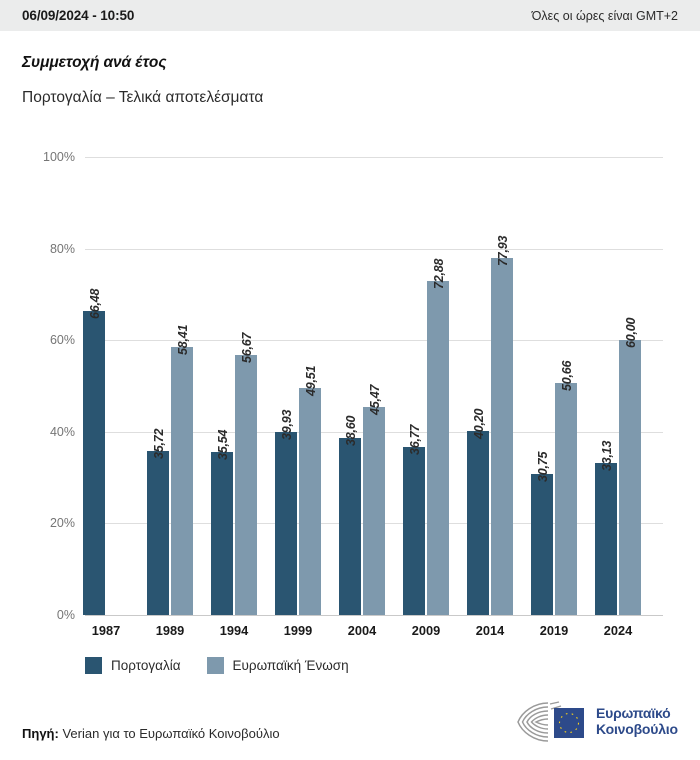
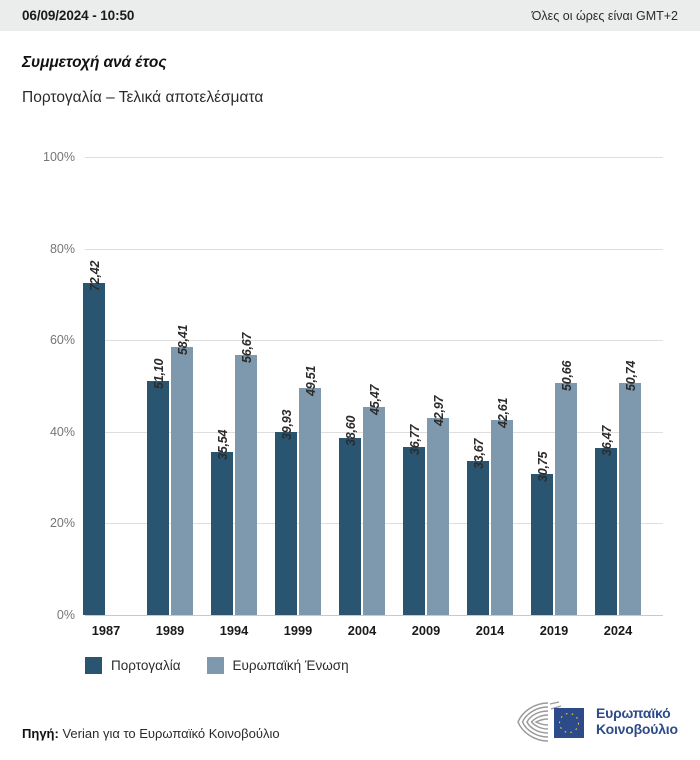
Πορτογαλία/1987: 66,48 -> 72,42
Πορτογαλία/1989: 35,72 -> 51,10
Ευρωπαϊκή Ένωση/2009: 72,88 -> 42,97
Πορτογαλία/2014: 40,20 -> 33,67
Ευρωπαϊκή Ένωση/2014: 77,93 -> 42,61
Πορτογαλία/2024: 33,13 -> 36,47
Ευρωπαϊκή Ένωση/2024: 60,00 -> 50,74
